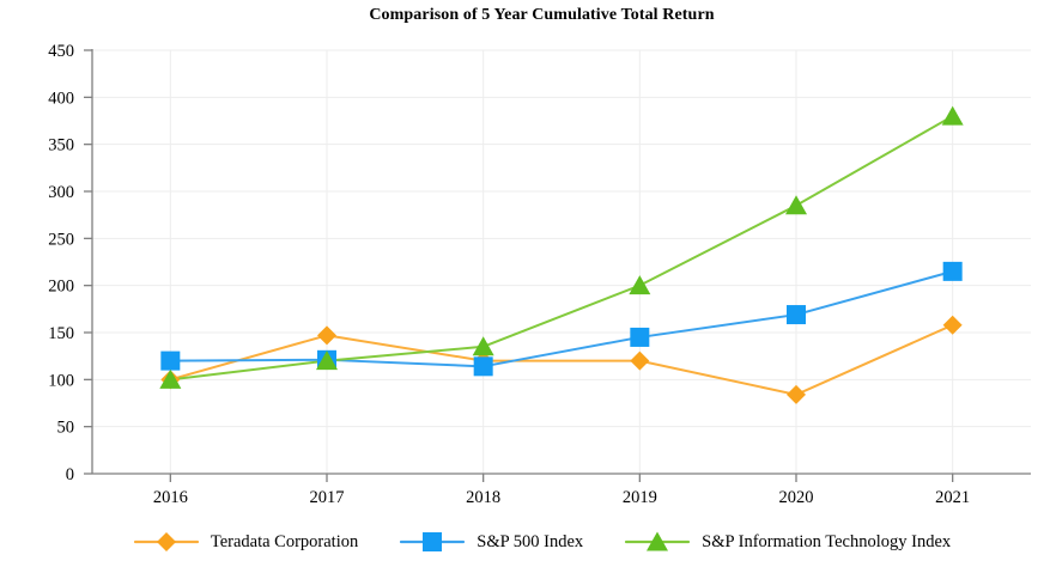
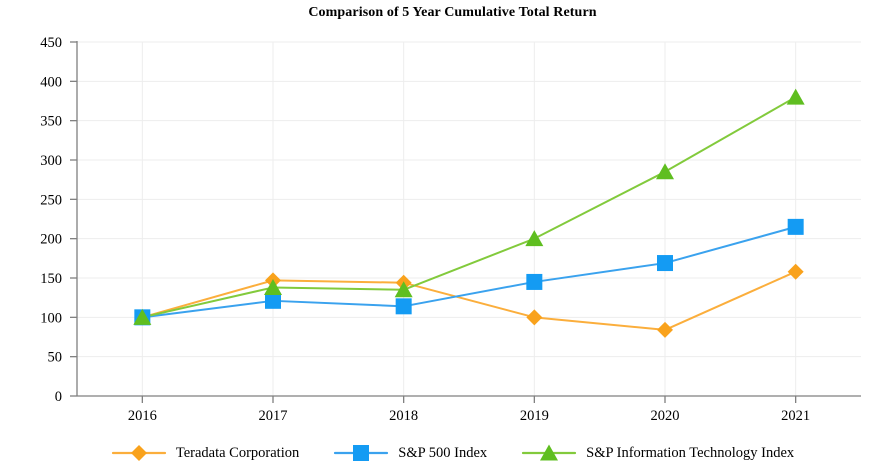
S&P 500 Index/2016: 120 -> 100
S&P Information Technology Index/2017: 120 -> 140
Teradata Corporation/2018: 120 -> 140
Teradata Corporation/2019: 120 -> 100
